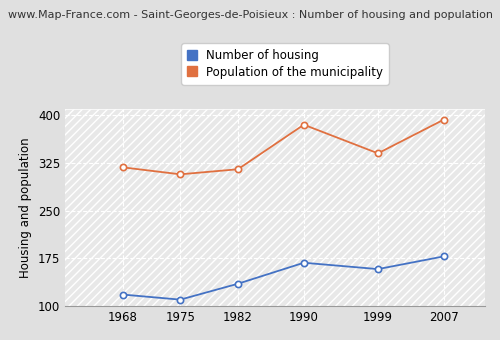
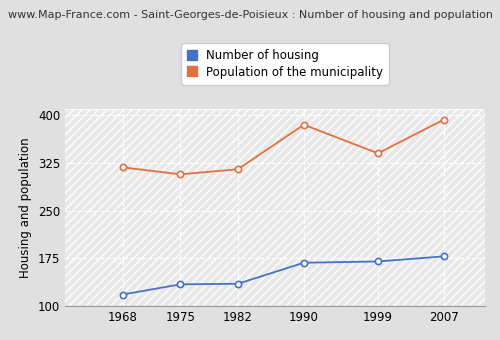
Number of housing/1975: 110 -> 134
Number of housing/1999: 158 -> 170
